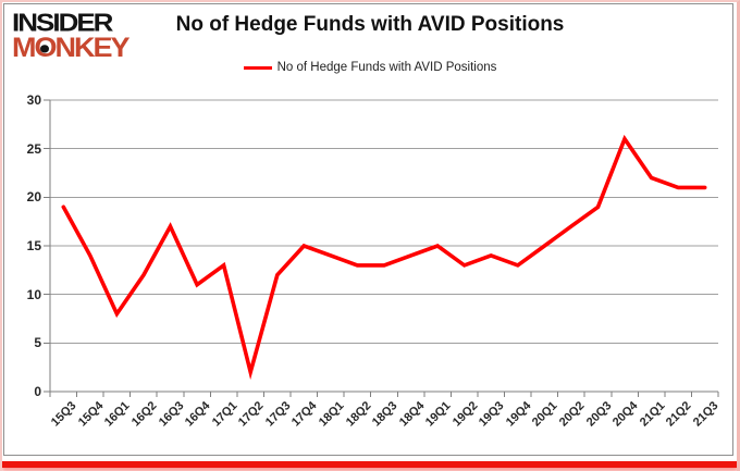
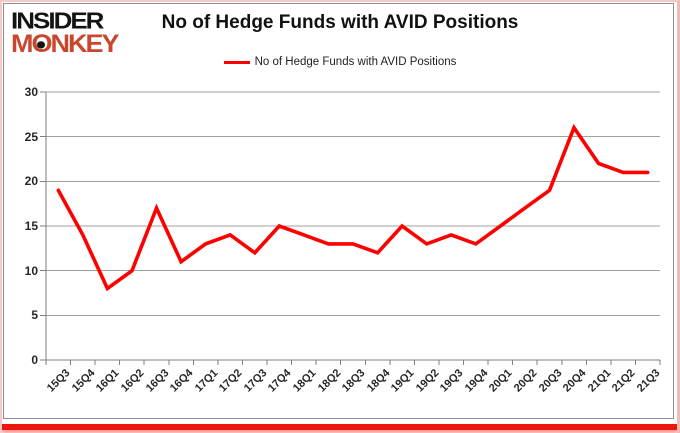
16Q2: 12 -> 10
17Q2: 2 -> 14
18Q4: 14 -> 12
